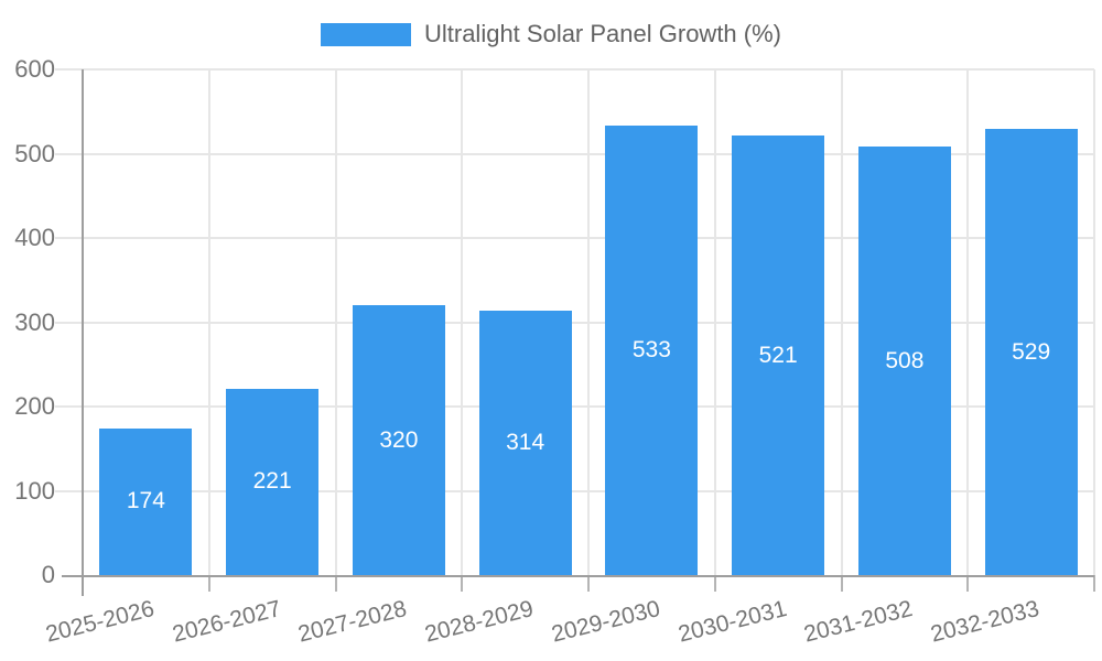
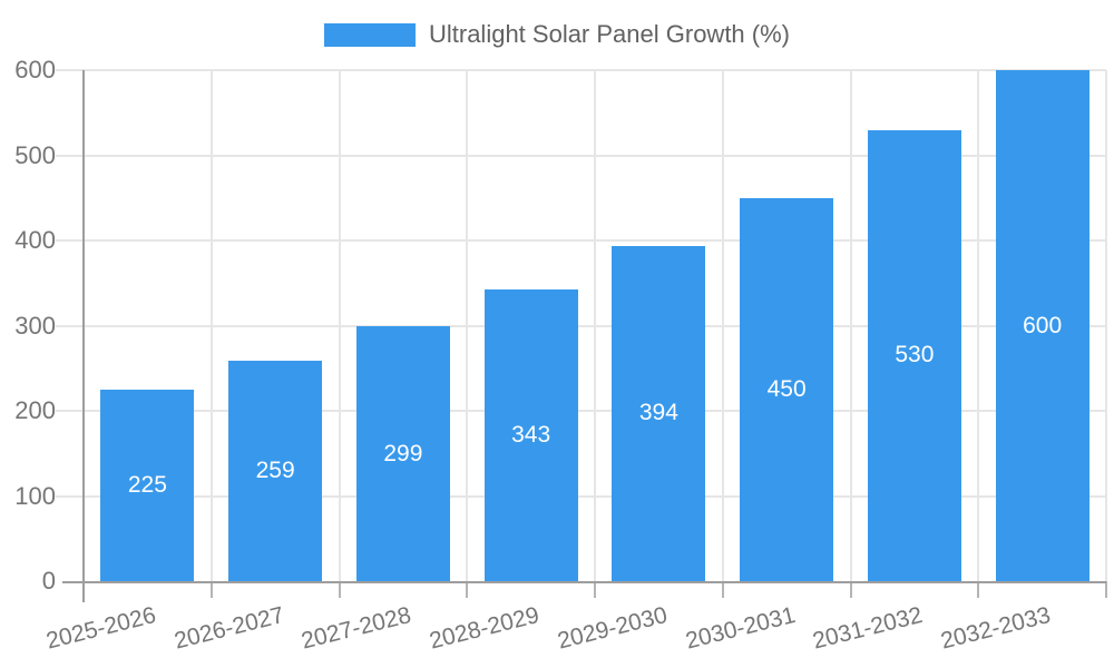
2025-2026: 174 -> 225
2026-2027: 221 -> 259
2027-2028: 320 -> 299
2028-2029: 314 -> 343
2029-2030: 533 -> 394
2030-2031: 521 -> 450
2031-2032: 508 -> 530
2032-2033: 529 -> 600
